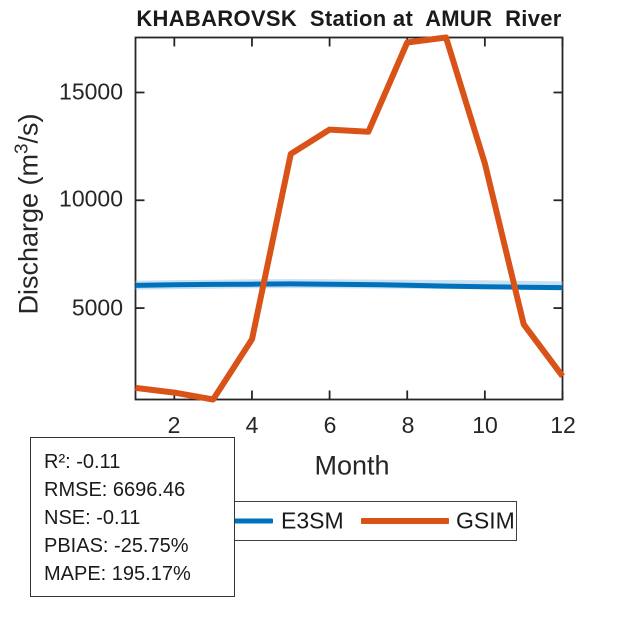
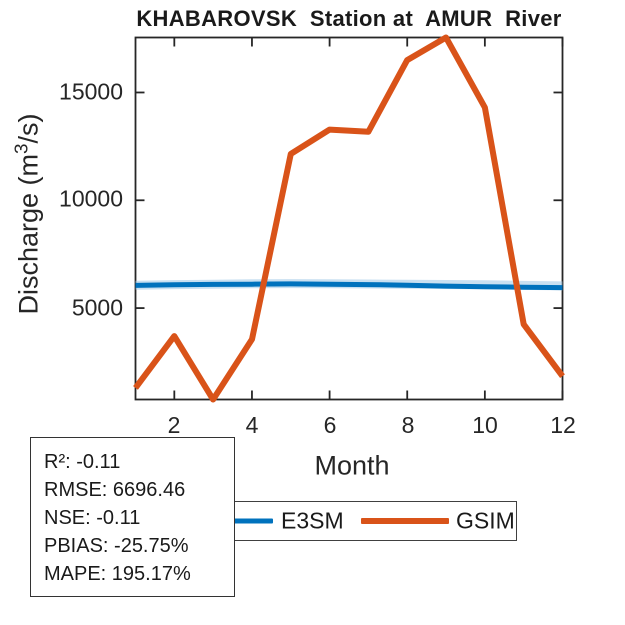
GSIM/2: 1100 -> 3700
GSIM/8: 17300 -> 16500
GSIM/10: 11700 -> 14300
